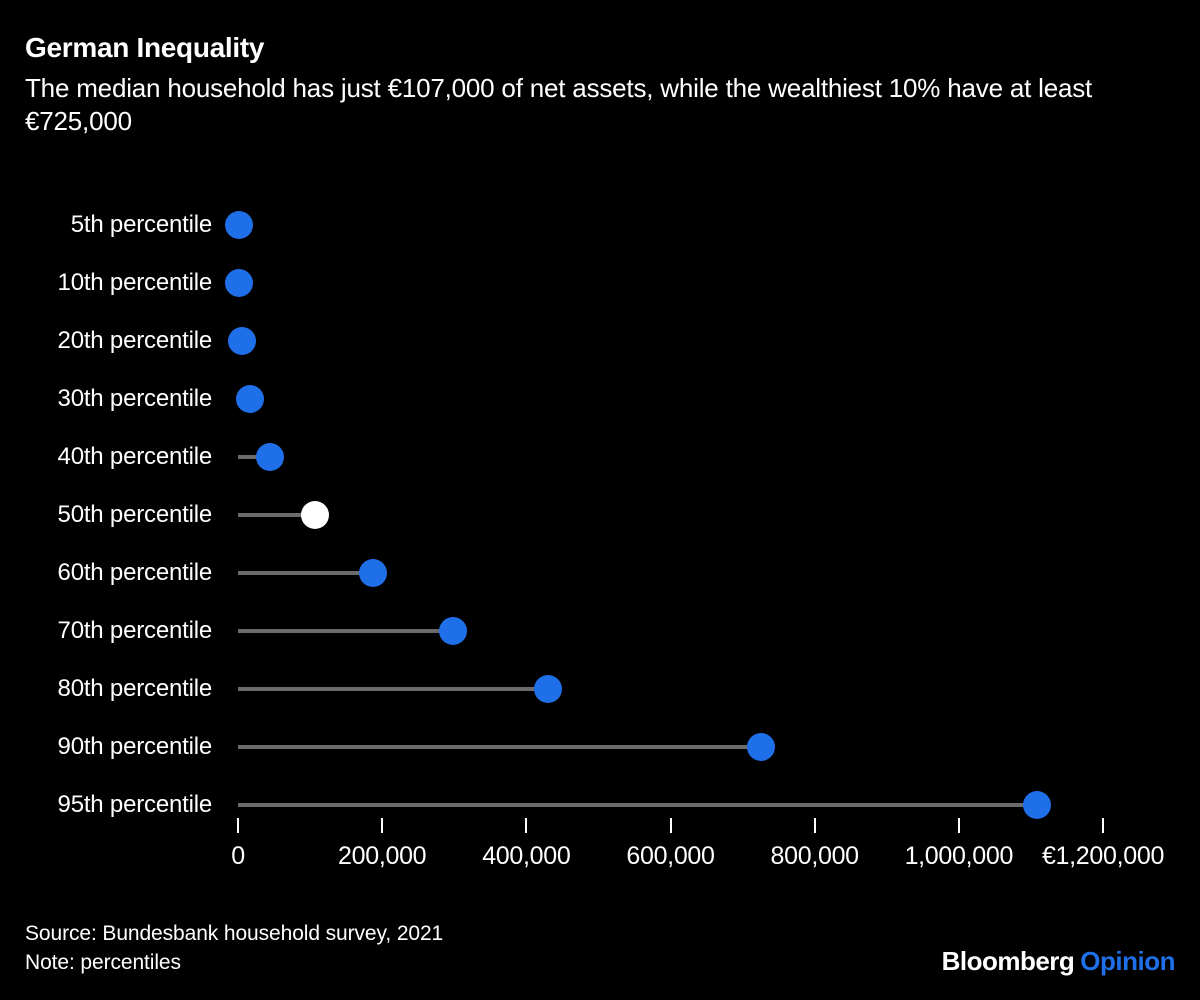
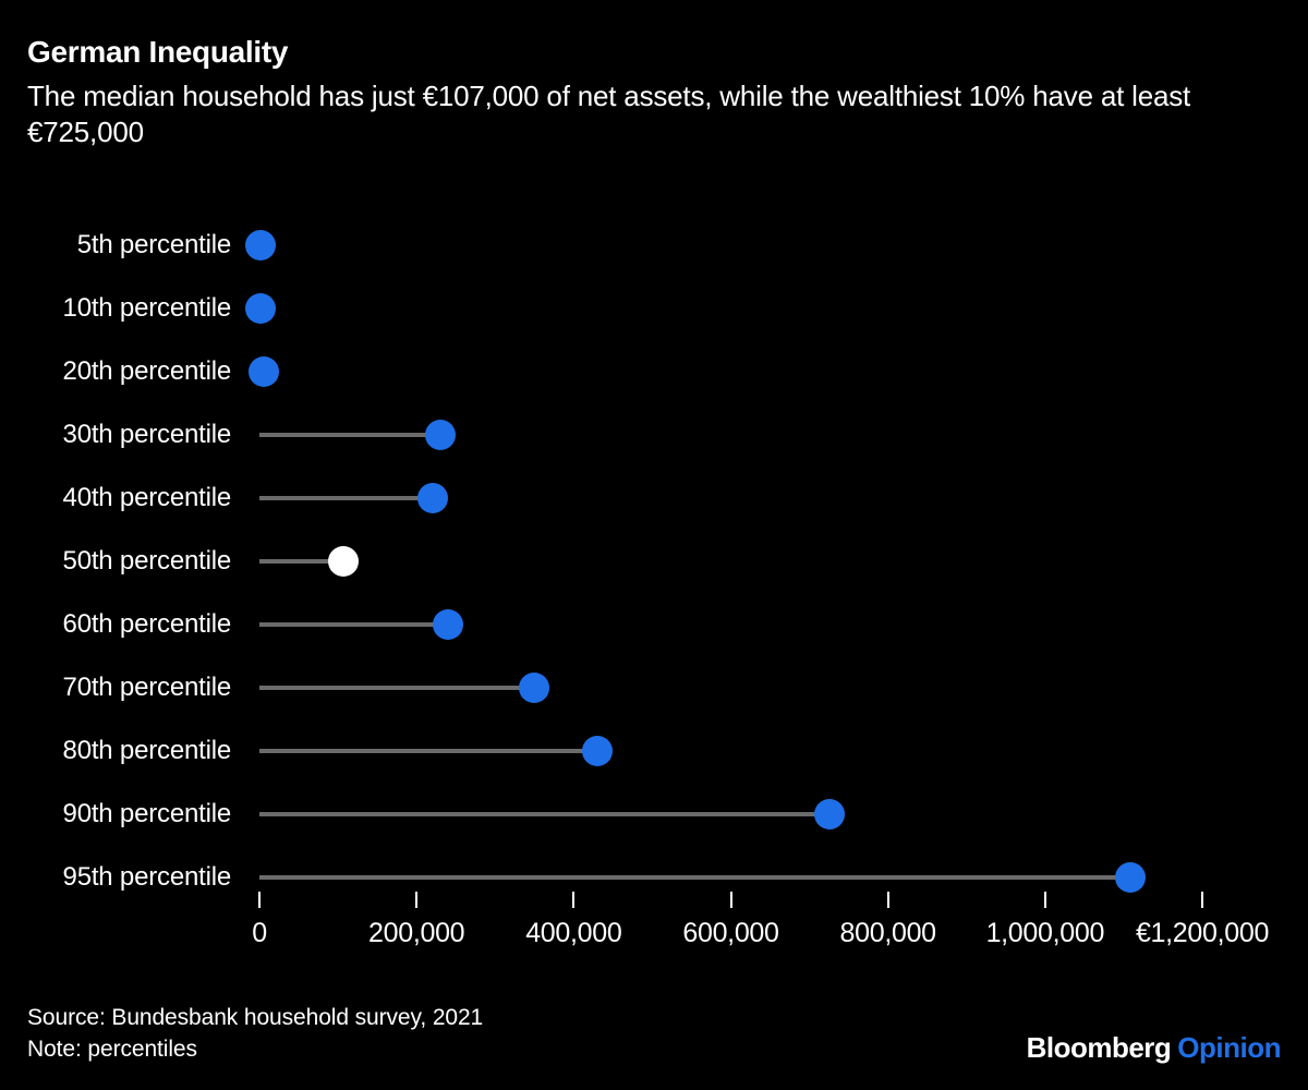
30th percentile: €20000 -> €230000
40th percentile: €40000 -> €220000
60th percentile: €190000 -> €240000
70th percentile: €300000 -> €350000
